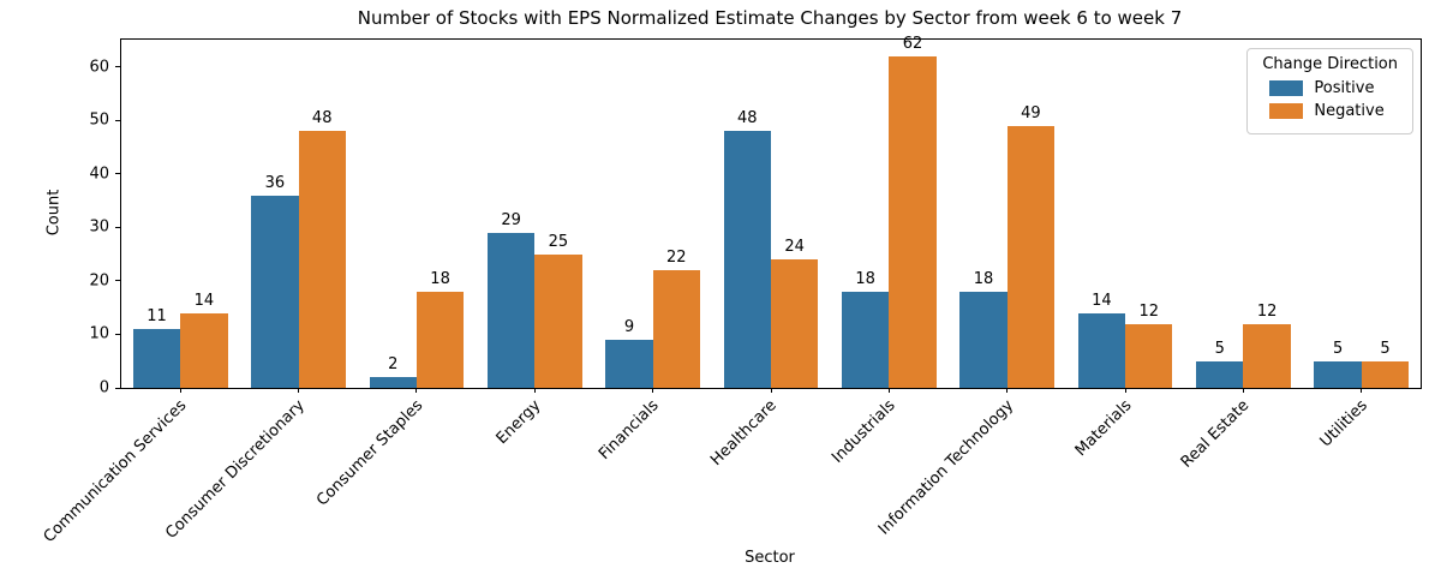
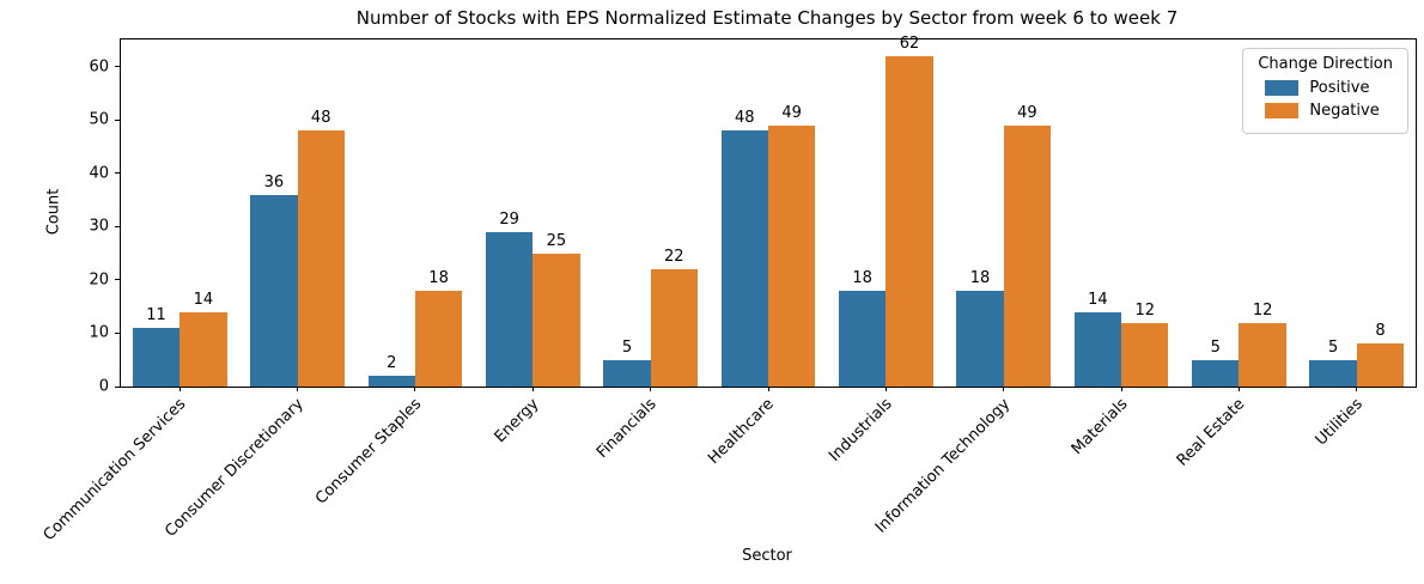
Positive/Financials: 9 -> 5
Negative/Healthcare: 24 -> 49
Negative/Utilities: 5 -> 8
